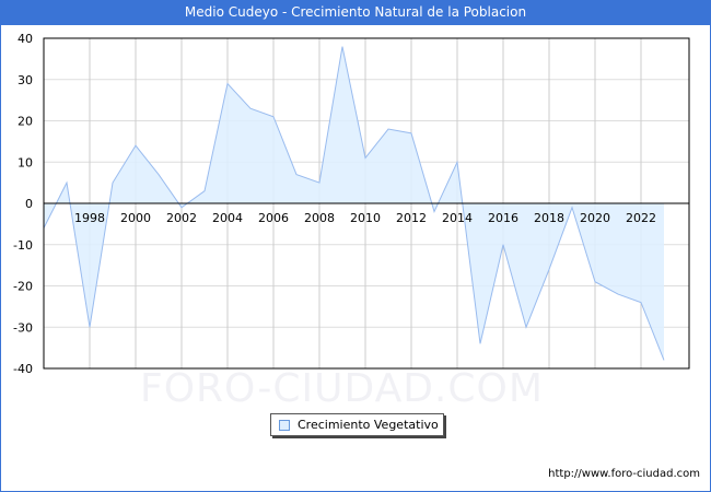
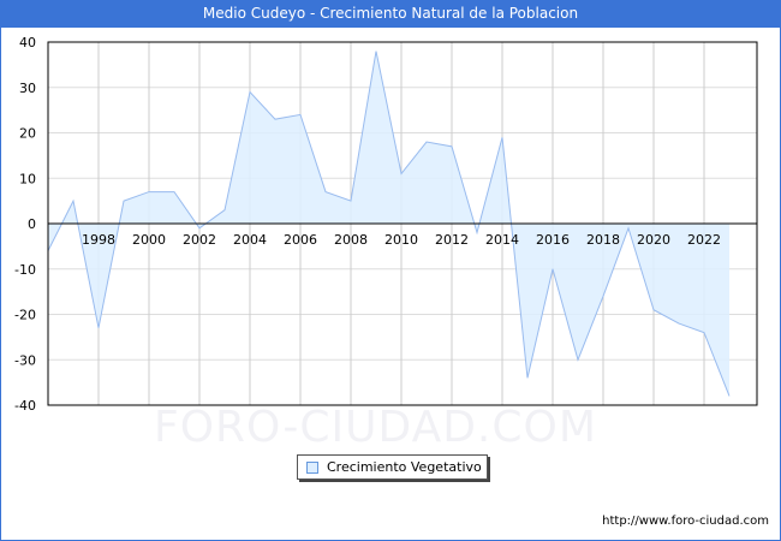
1998: -30 -> -23
2000: 14 -> 7
2006: 21 -> 24
2014: 10 -> 19
